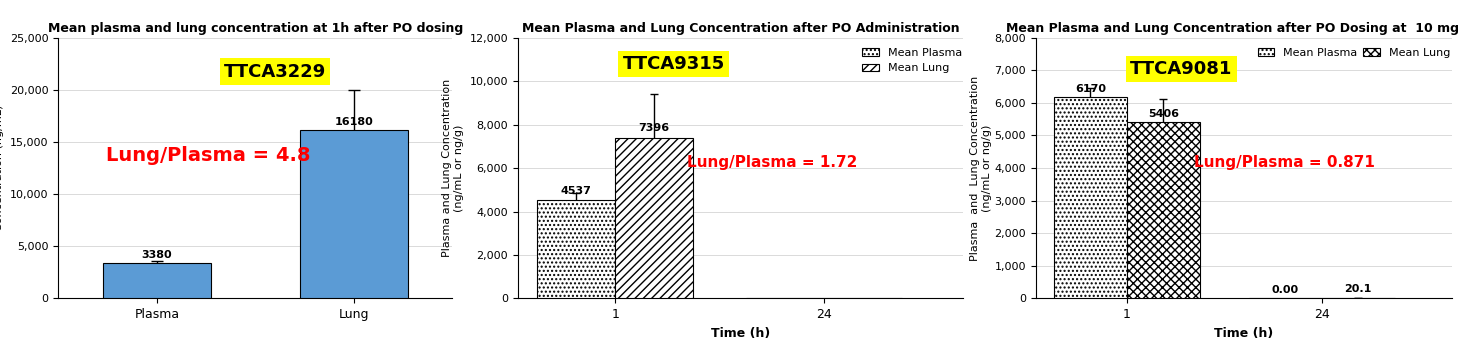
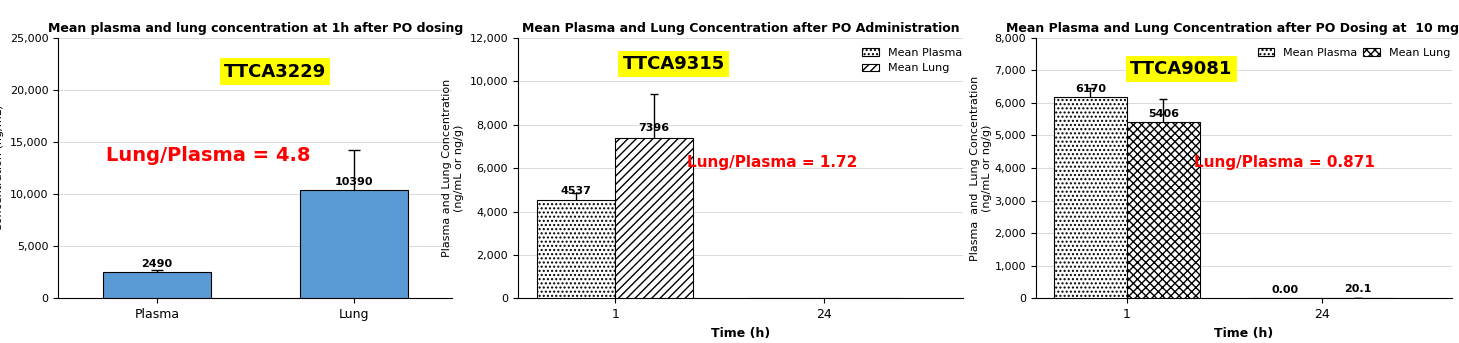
Mean plasma and lung concentration at 1h after PO dosing/Plasma: 3380 -> 2490
Mean plasma and lung concentration at 1h after PO dosing/Lung: 16180 -> 10390
